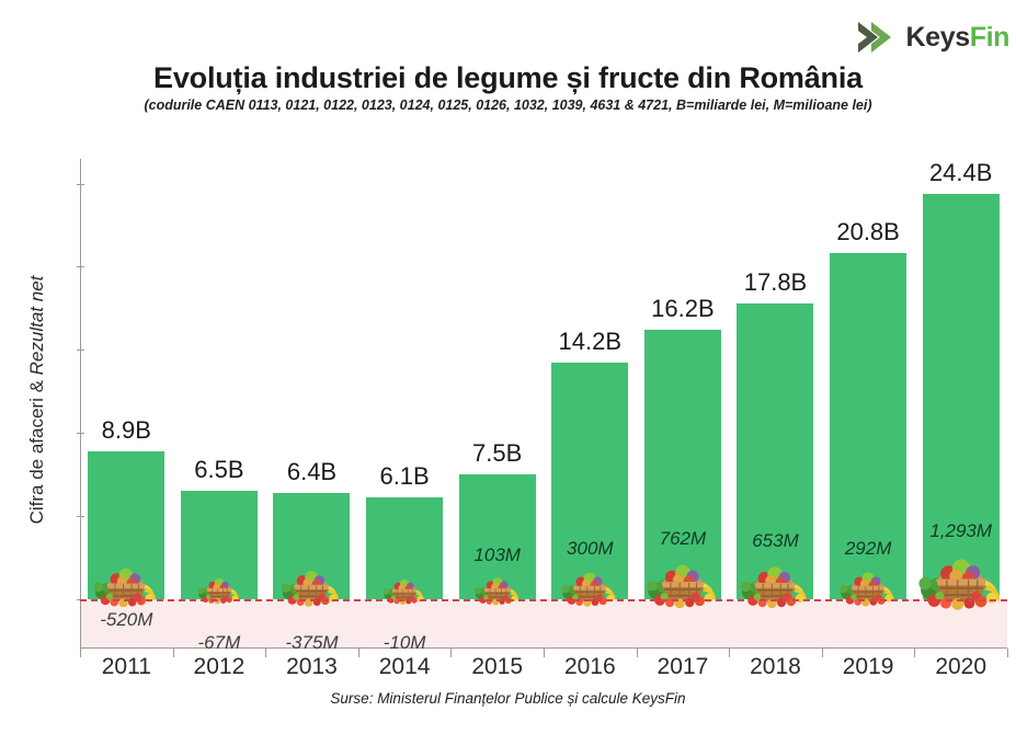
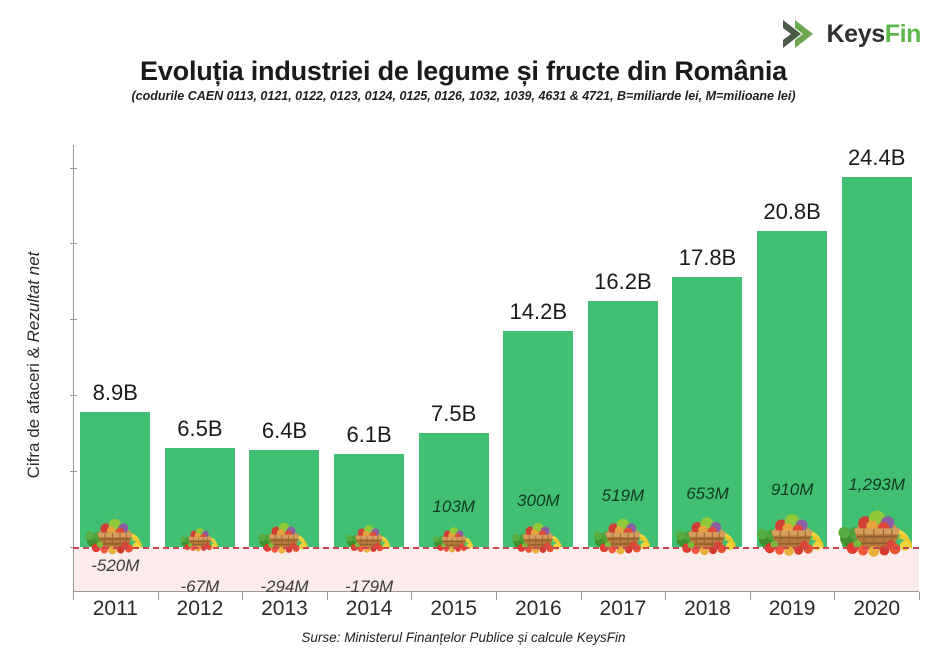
Rezultat net/2013: -375M -> -294M
Rezultat net/2014: -10M -> -179M
Rezultat net/2017: 762M -> 519M
Rezultat net/2019: 292M -> 910M
